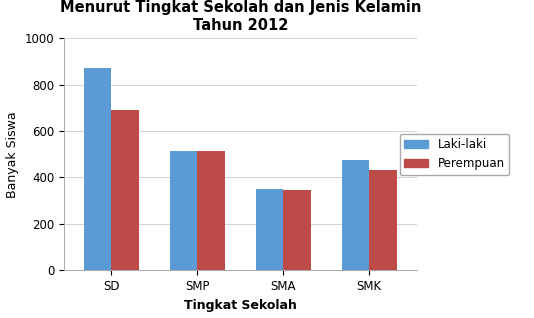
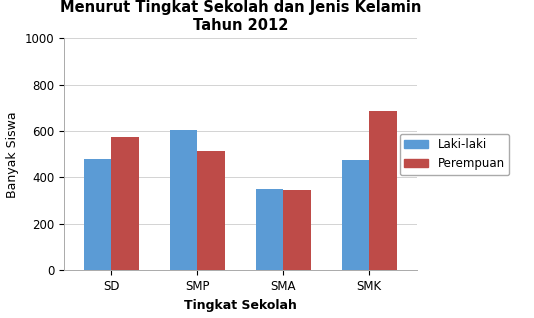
Laki-laki/SD: 870 -> 480
Perempuan/SD: 690 -> 575
Laki-laki/SMP: 515 -> 605
Perempuan/SMK: 430 -> 685
